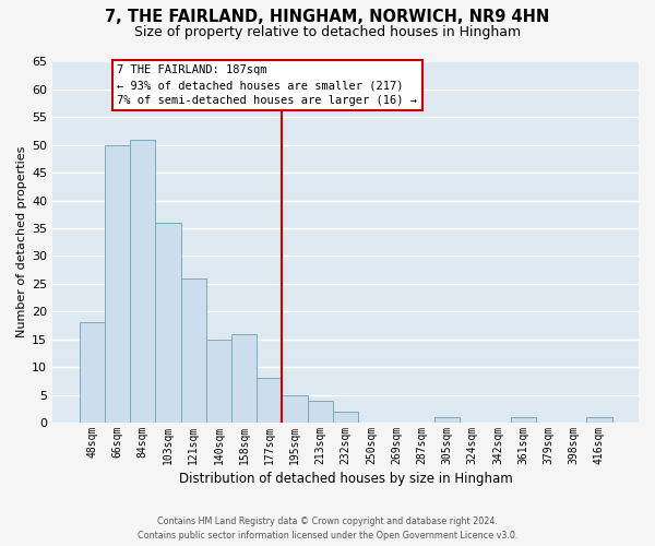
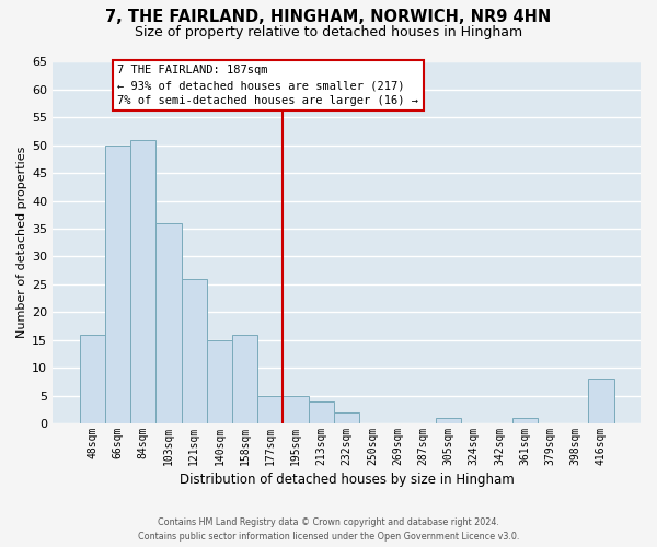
48sqm: 18 -> 16
177sqm: 8 -> 5
416sqm: 1 -> 8
